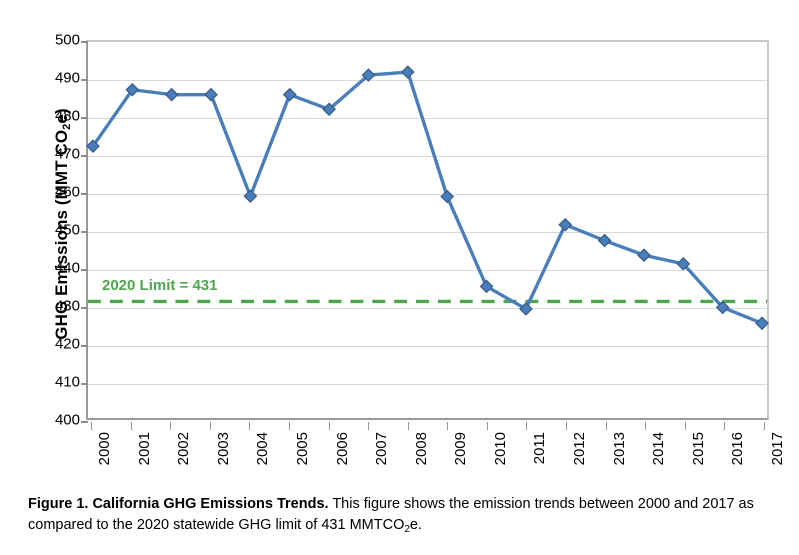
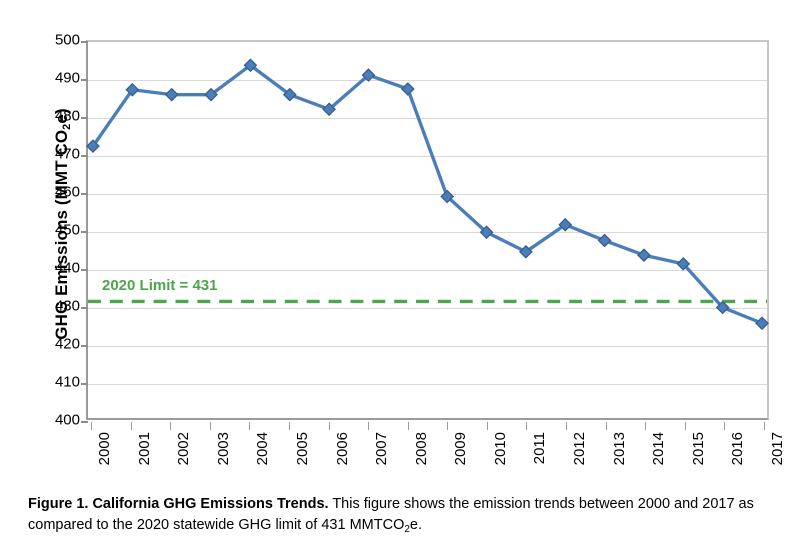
2004: 459 -> 494
2008: 492 -> 488
2010: 435 -> 449
2011: 429 -> 444
